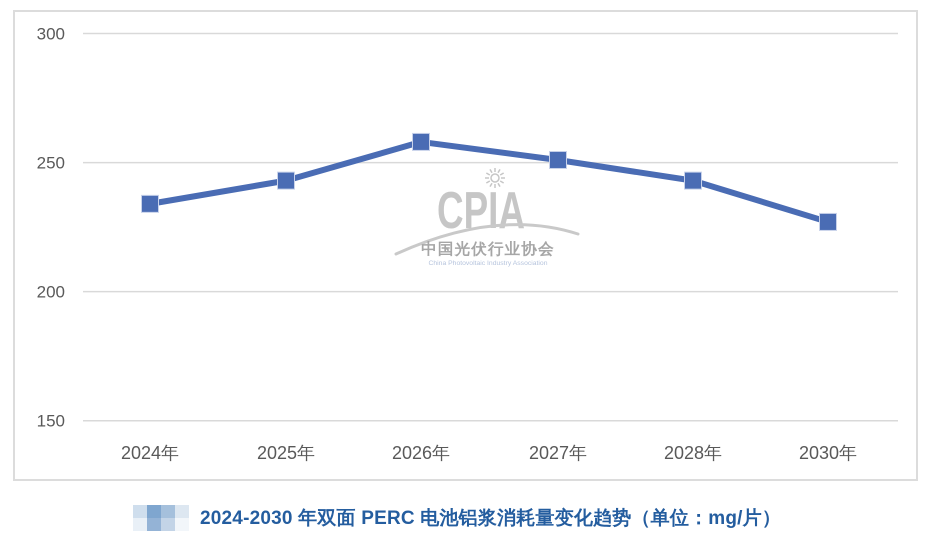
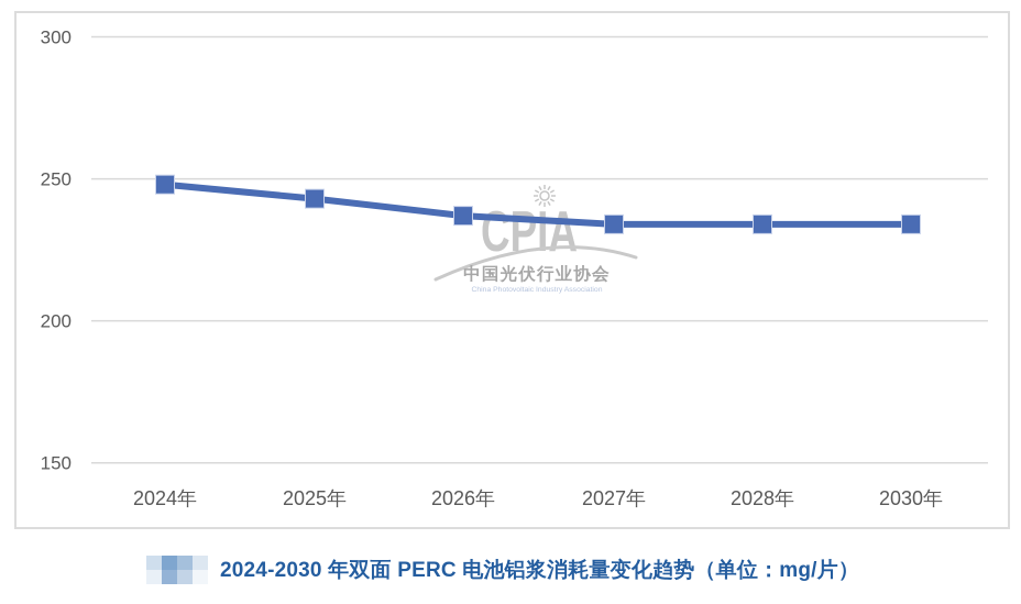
2024年: 234 -> 248
2026年: 258 -> 237
2027年: 251 -> 234
2028年: 243 -> 234
2030年: 227 -> 234
